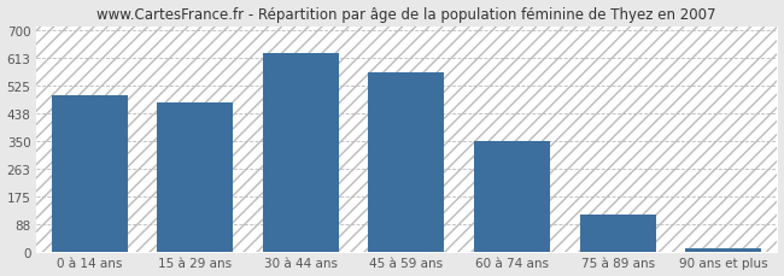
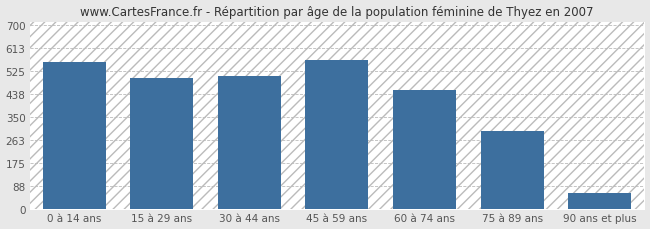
0 à 14 ans: 497 -> 560
15 à 29 ans: 474 -> 500
30 à 44 ans: 628 -> 505
60 à 74 ans: 350 -> 455
75 à 89 ans: 115 -> 295
90 ans et plus: 8 -> 60
